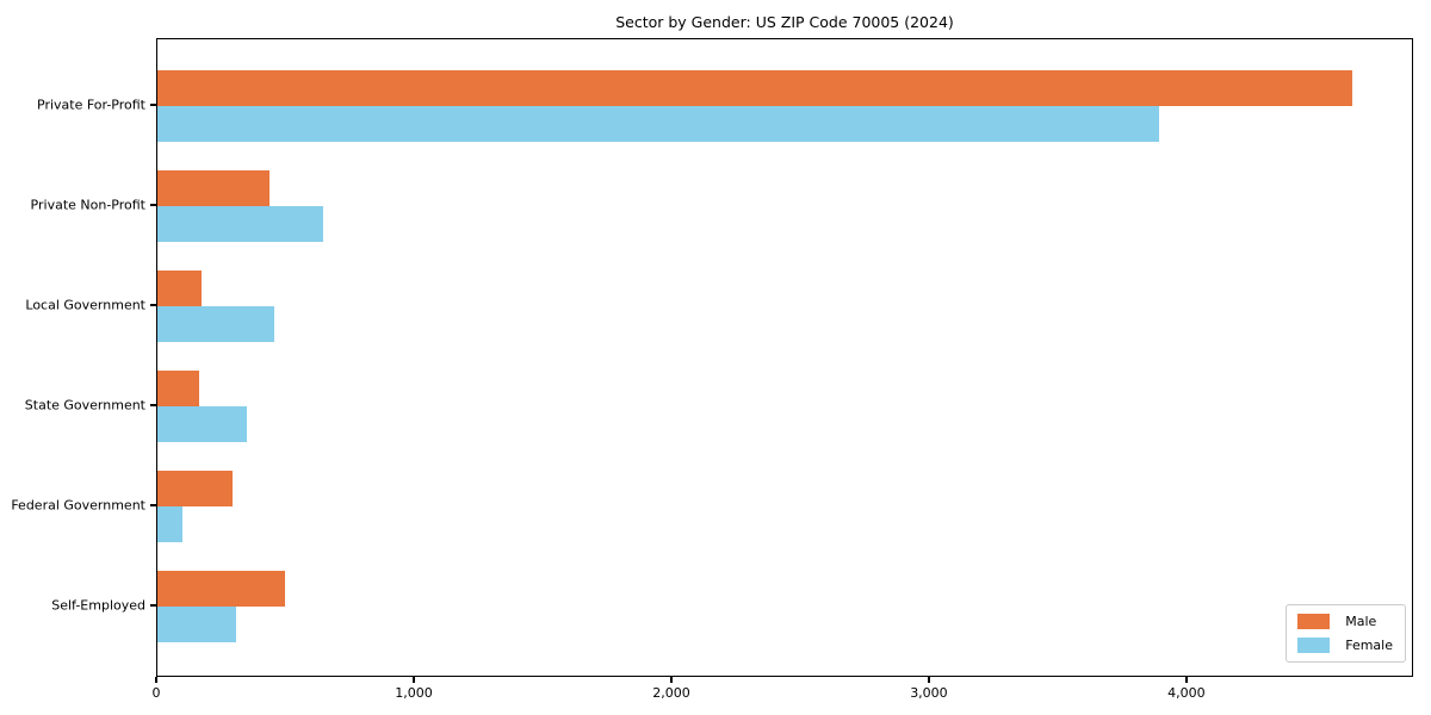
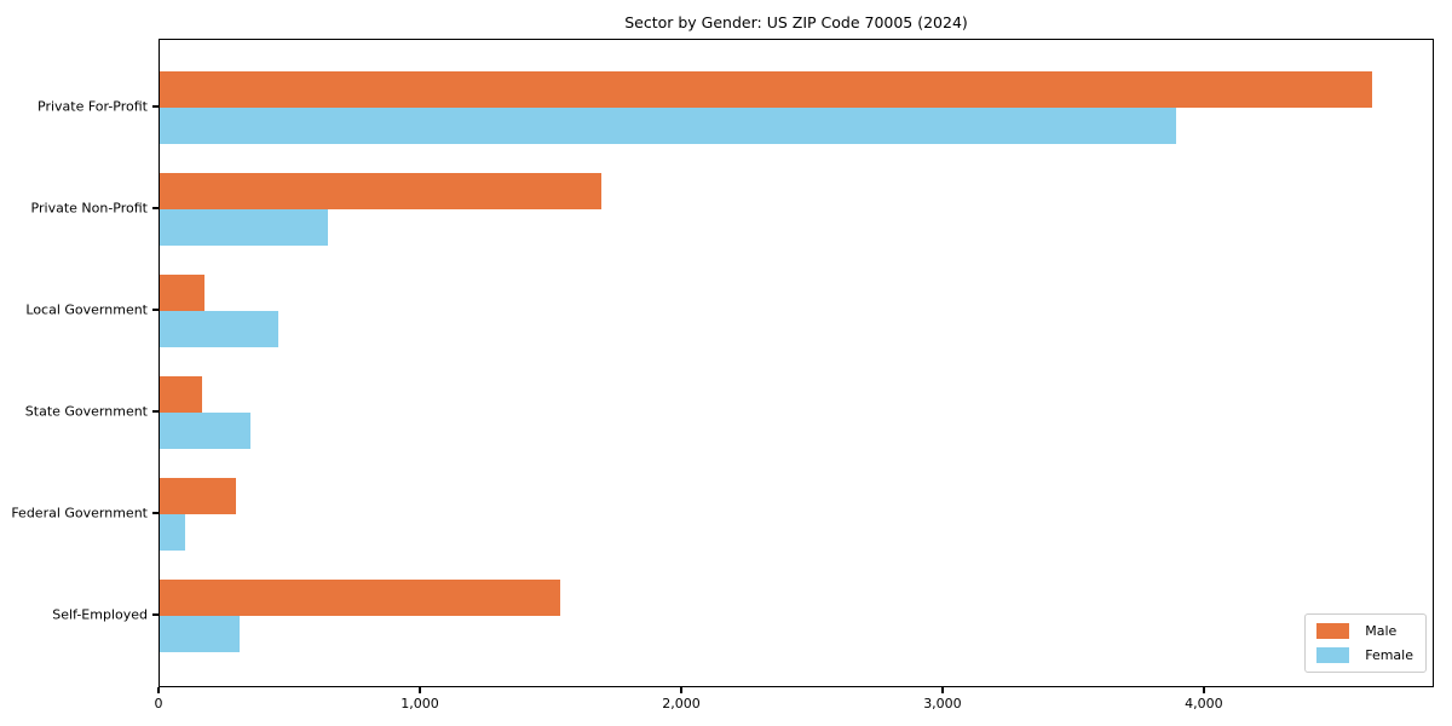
Male/Private Non-Profit: 440 -> 1690
Male/Self-Employed: 500 -> 1530
